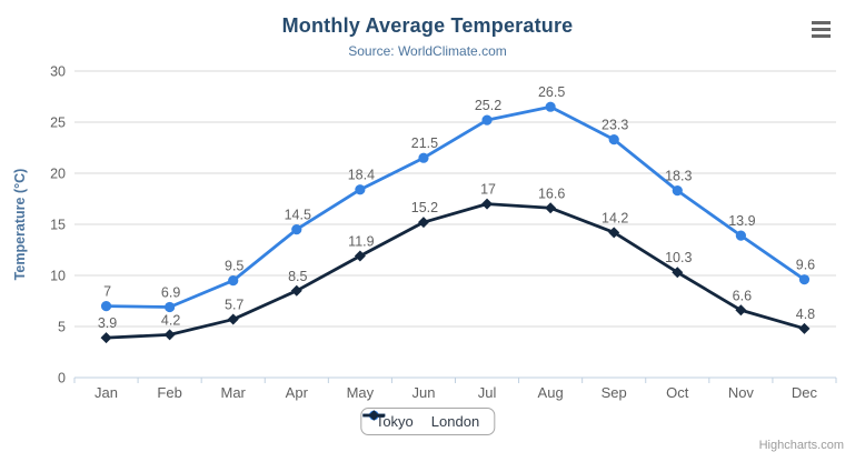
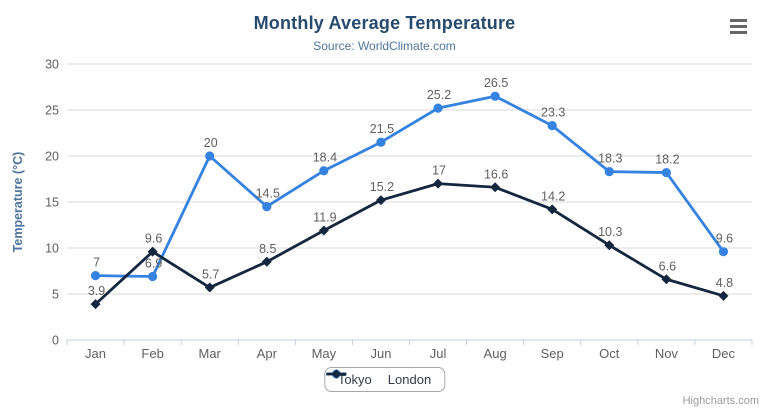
London/Feb: 4.2 -> 9.6
Tokyo/Mar: 9.5 -> 20
Tokyo/Nov: 13.9 -> 18.2
